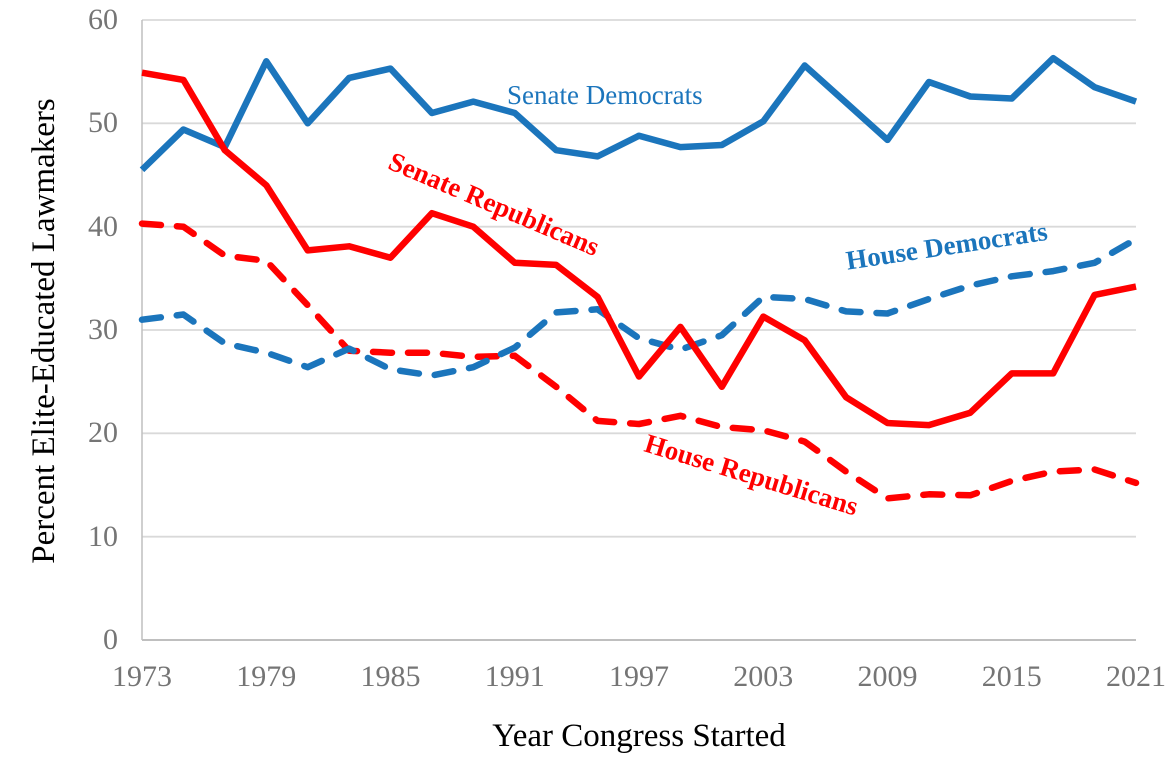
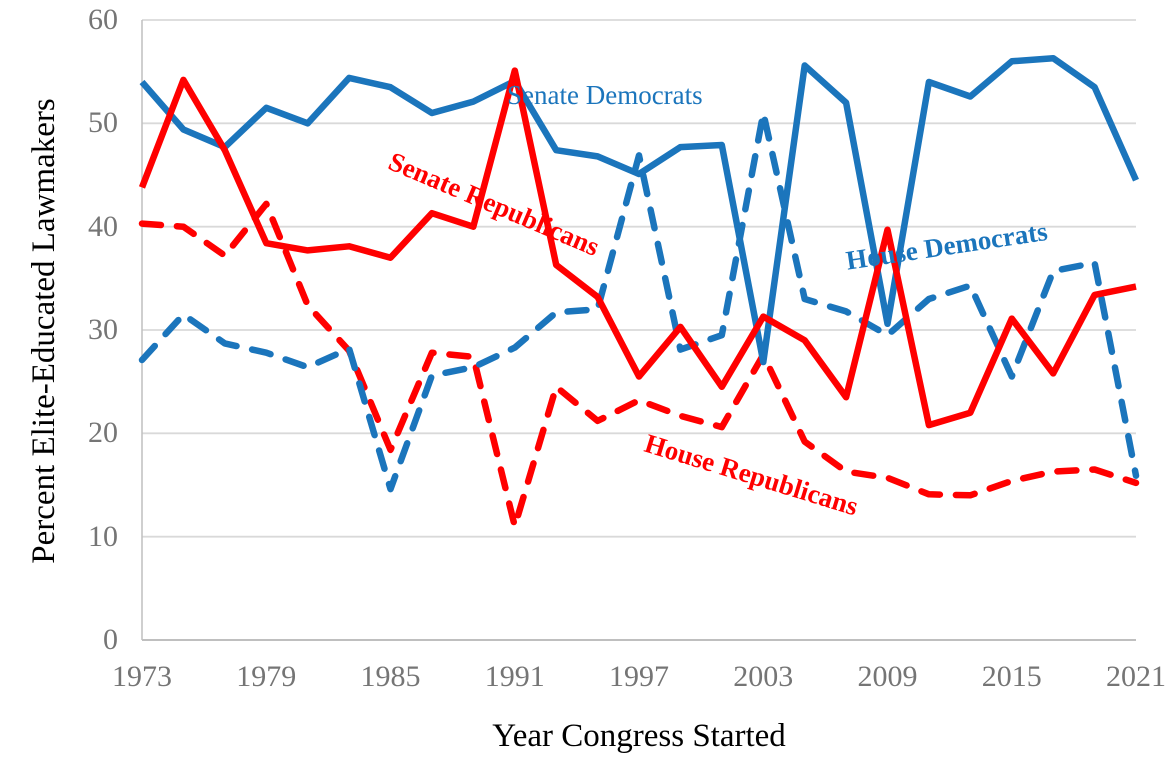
House Democrats/1973: 31.0 -> 27.1
Senate Democrats/1973: 45.5 -> 54.0
Senate Republicans/1973: 54.9 -> 43.8
House Republicans/1979: 36.7 -> 42.2
Senate Democrats/1979: 56.0 -> 51.5
Senate Republicans/1979: 44.0 -> 38.4
House Republicans/1985: 27.8 -> 18.4
House Democrats/1985: 26.2 -> 14.6
Senate Democrats/1985: 55.3 -> 53.5
House Republicans/1991: 27.5 -> 11.0
Senate Democrats/1991: 51.0 -> 54.1
Senate Republicans/1991: 36.5 -> 55.1
House Republicans/1997: 20.9 -> 23.2
House Democrats/1997: 29.2 -> 46.9
Senate Democrats/1997: 48.8 -> 45.1
House Republicans/2003: 20.3 -> 27.6
House Democrats/2003: 33.2 -> 51.0
Senate Democrats/2003: 50.2 -> 26.9
House Republicans/2009: 13.7 -> 15.7
House Democrats/2009: 31.6 -> 29.5
Senate Democrats/2009: 48.4 -> 30.6
Senate Republicans/2009: 21.0 -> 39.7
House Democrats/2015: 35.2 -> 25.5
Senate Democrats/2015: 52.4 -> 56.0
Senate Republicans/2015: 25.8 -> 31.1
House Democrats/2021: 38.8 -> 15.9
Senate Democrats/2021: 52.1 -> 44.5
